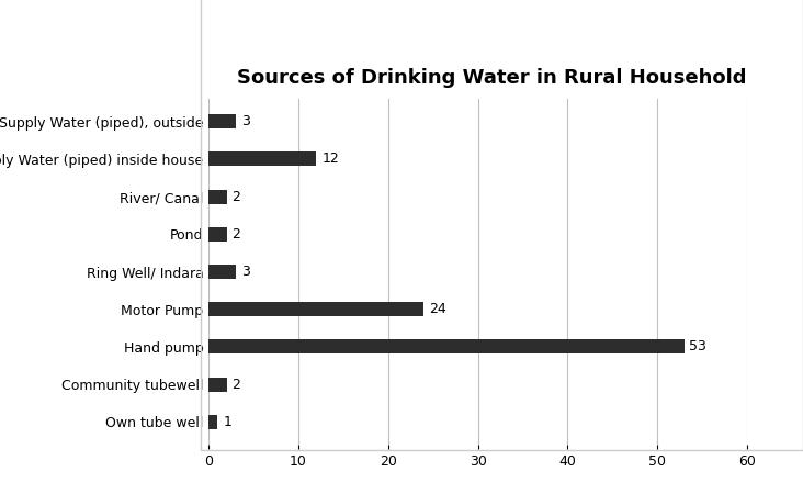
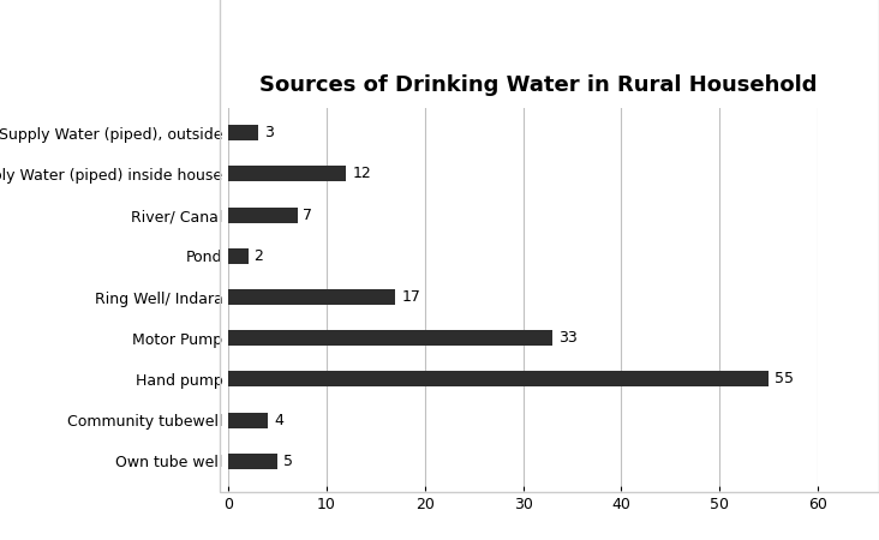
River/ Canal: 2 -> 7
Ring Well/ Indara: 3 -> 17
Motor Pump: 24 -> 33
Hand pump: 53 -> 55
Community tubewell: 2 -> 4
Own tube well: 1 -> 5
